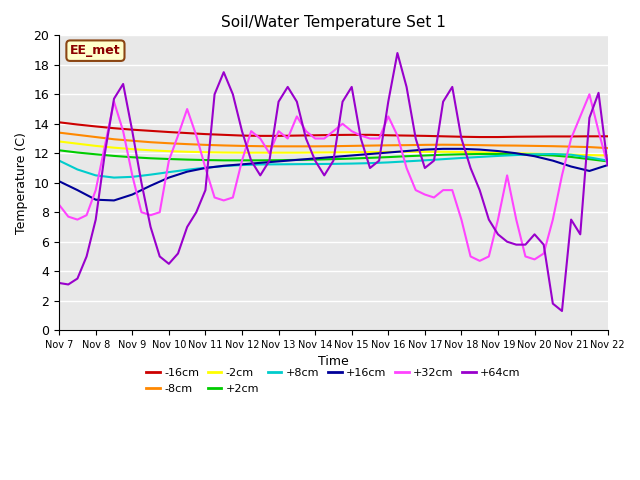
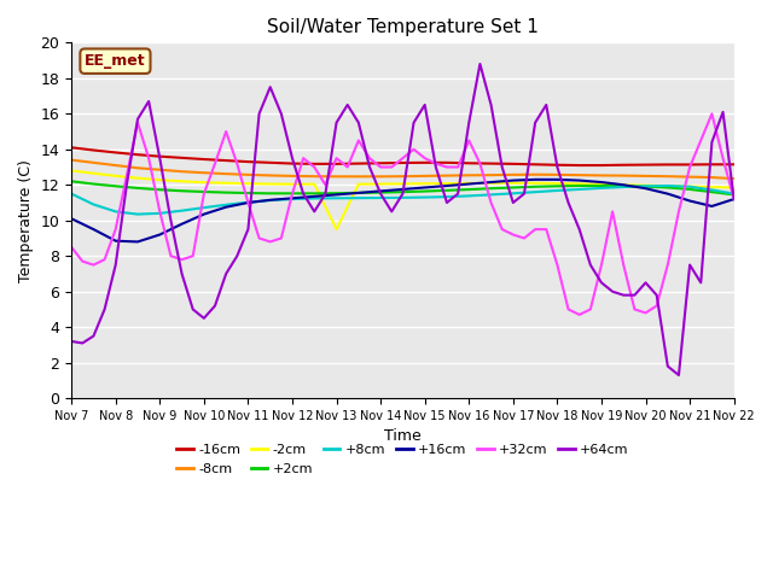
-2cm/Nov 13: 12.0 -> 9.5
